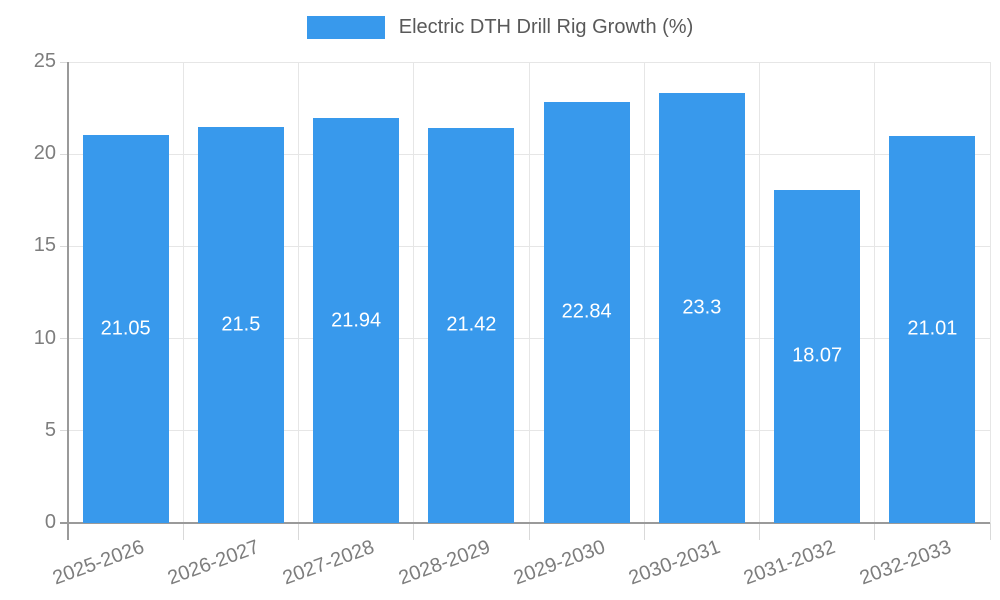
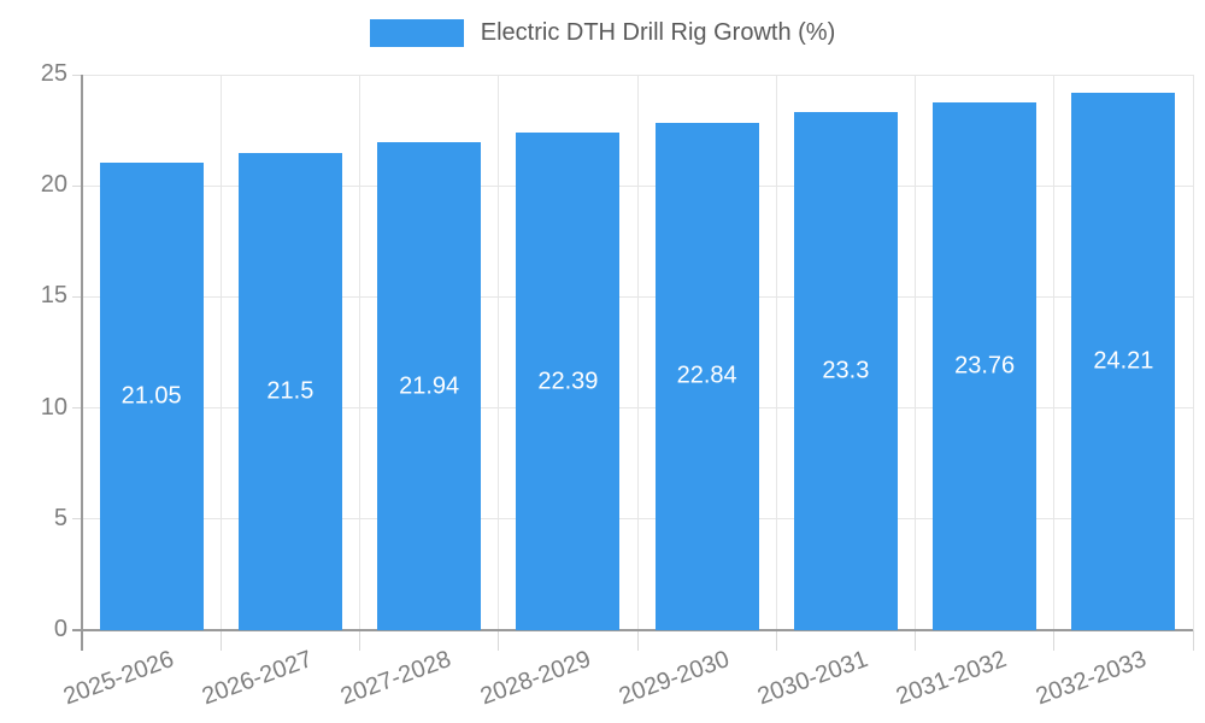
2028-2029: 21.42 -> 22.39
2031-2032: 18.07 -> 23.76
2032-2033: 21.01 -> 24.21
